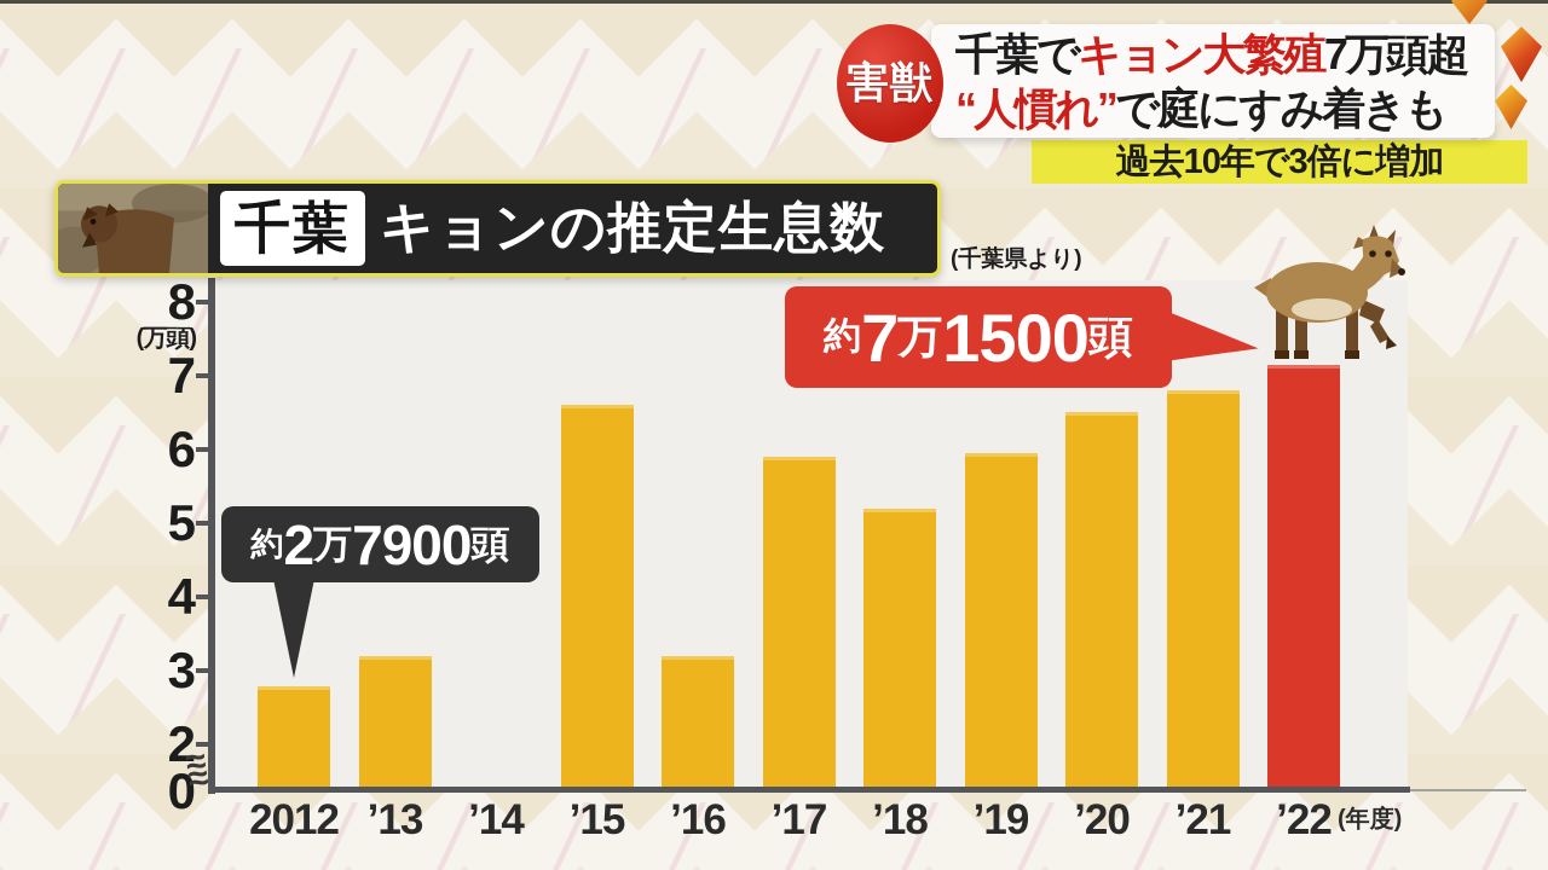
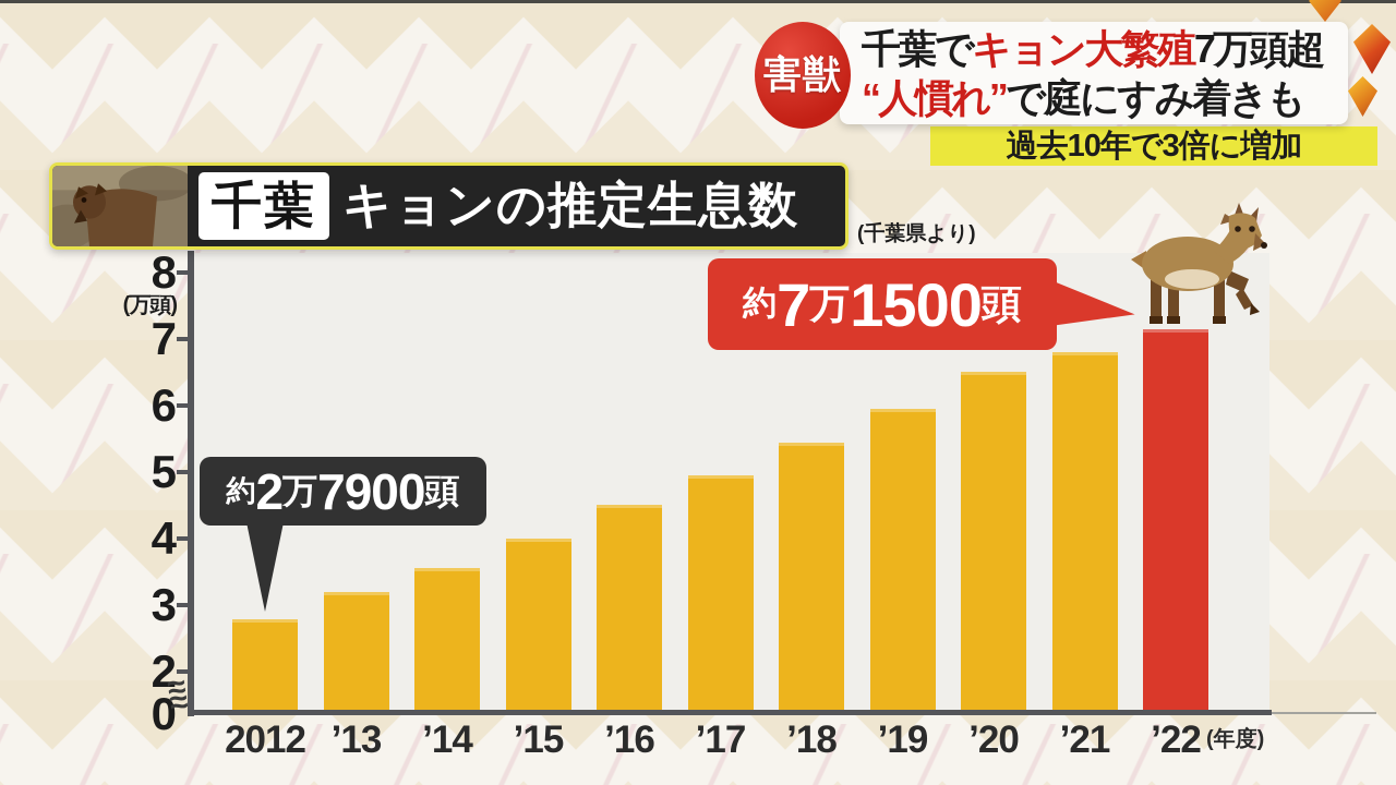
’14: 0.6 -> 3.5
’15: 6.6 -> 4.0
’16: 3.2 -> 4.5
’17: 5.9 -> 5.0
’18: 5.2 -> 5.5
